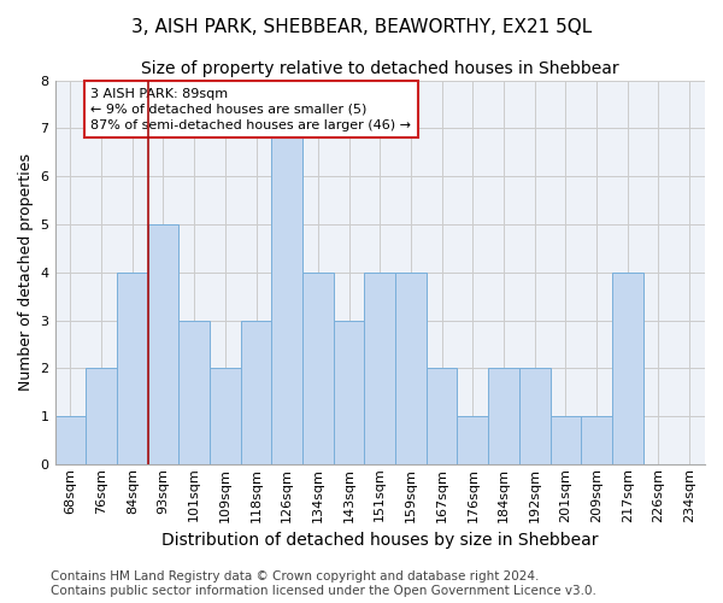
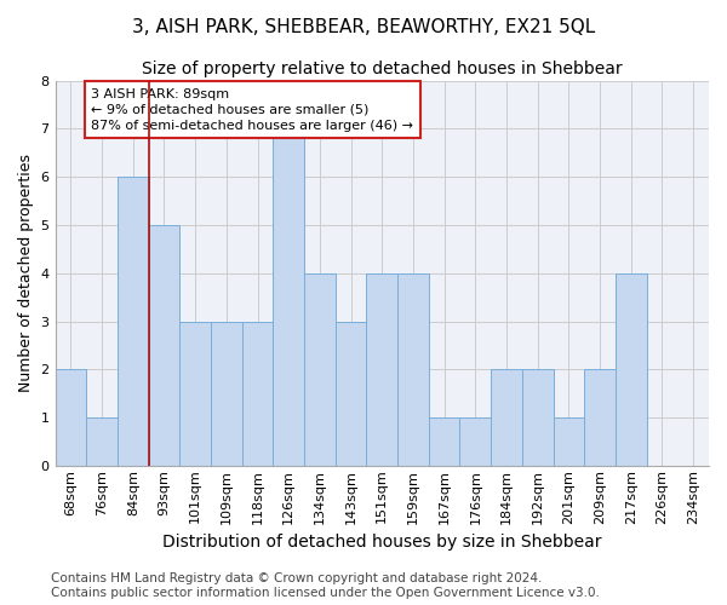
68sqm: 1 -> 2
76sqm: 2 -> 1
84sqm: 4 -> 6
109sqm: 2 -> 3
167sqm: 2 -> 1
209sqm: 1 -> 2
